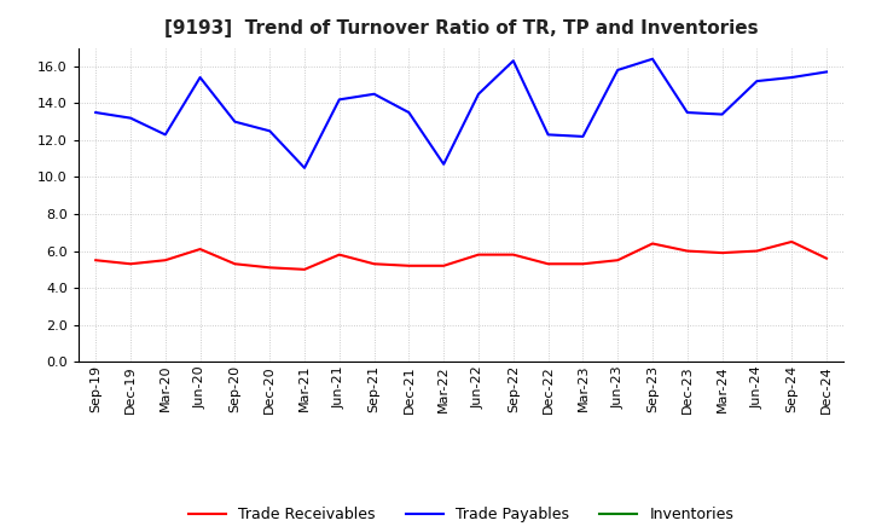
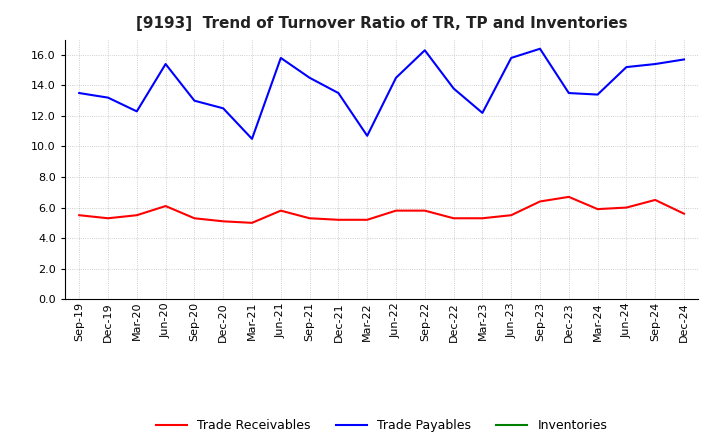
Trade Payables/Jun-21: 14.2 -> 15.8
Trade Payables/Dec-22: 12.3 -> 13.8
Trade Receivables/Dec-23: 6.0 -> 6.7
